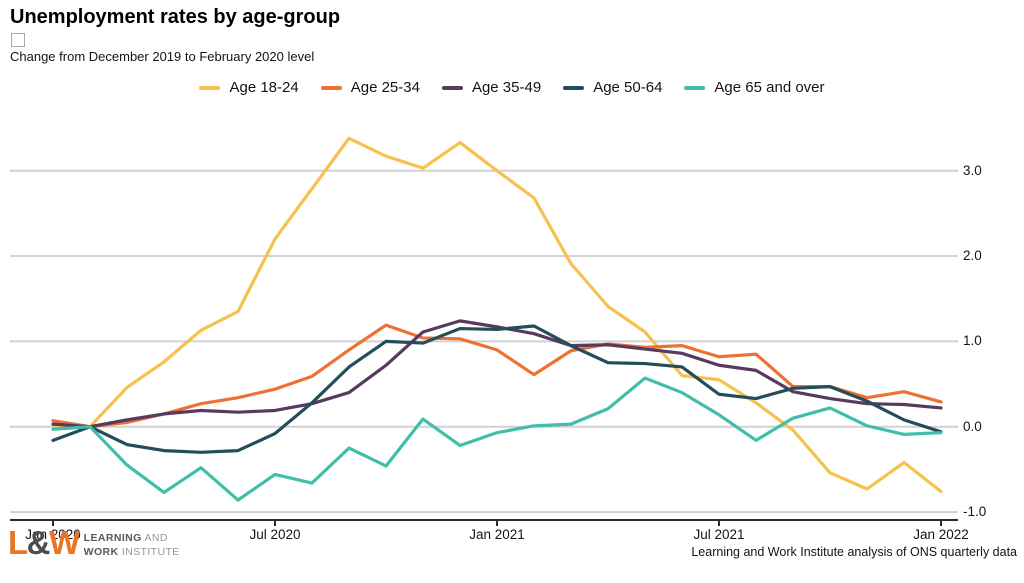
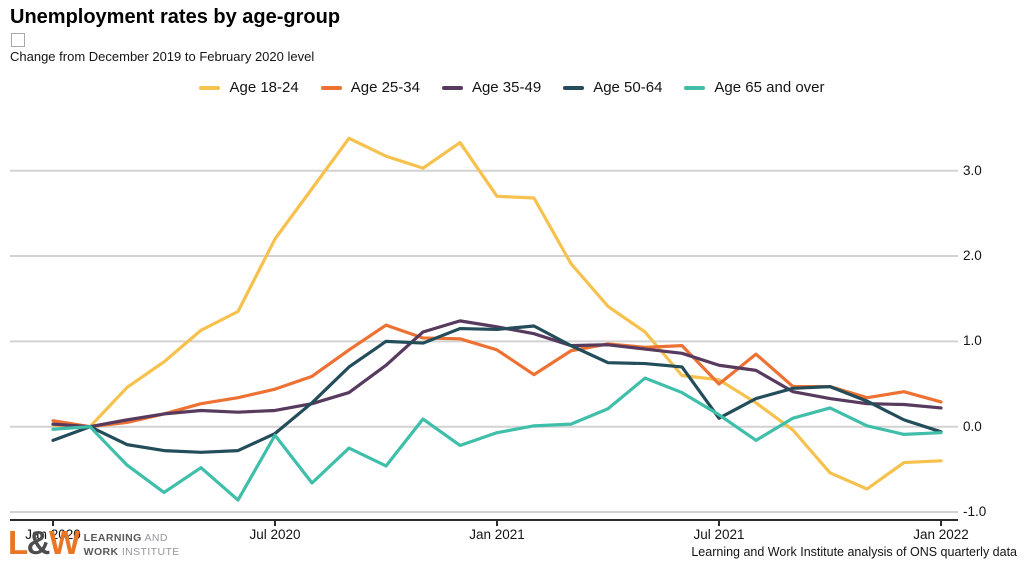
Age 65 and over/Jul 2020: -0.6 -> -0.1
Age 18-24/Jan 2021: 3.0 -> 2.7
Age 25-34/Jul 2021: 0.8 -> 0.5
Age 50-64/Jul 2021: 0.4 -> 0.1
Age 18-24/Jan 2022: -0.8 -> -0.4
